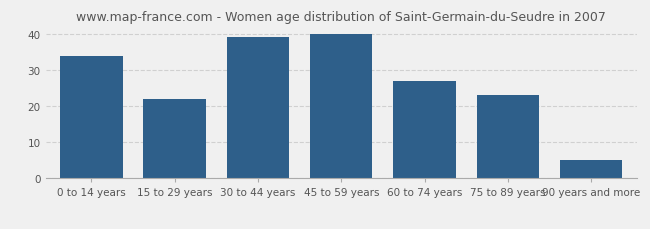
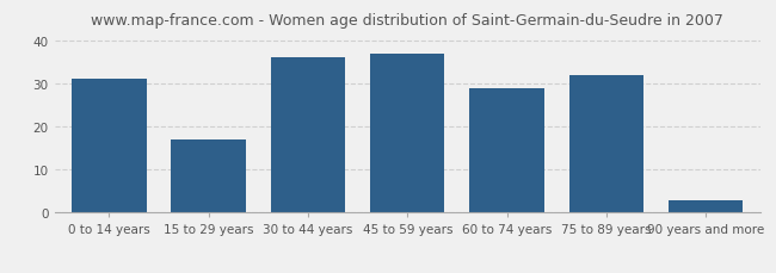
0 to 14 years: 34 -> 31
15 to 29 years: 22 -> 17
30 to 44 years: 39 -> 36
45 to 59 years: 40 -> 37
60 to 74 years: 27 -> 29
75 to 89 years: 23 -> 32
90 years and more: 5 -> 3
